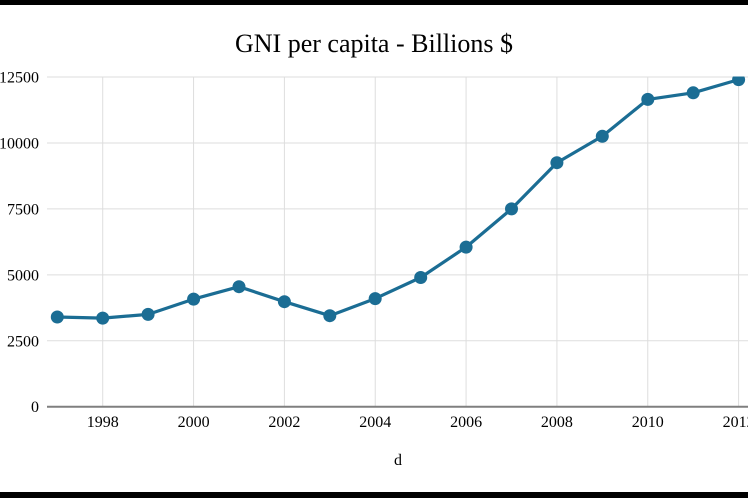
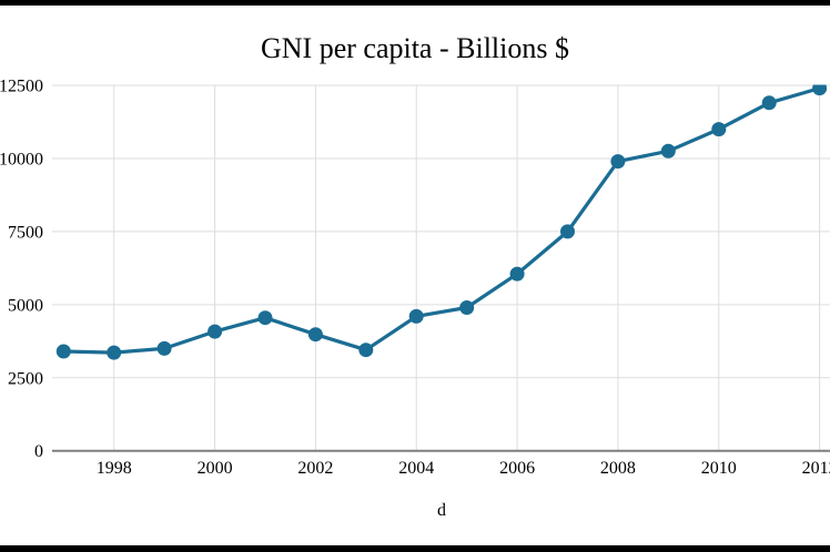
2004: 4100 -> 4600
2008: 9200 -> 9900
2010: 11600 -> 11000
